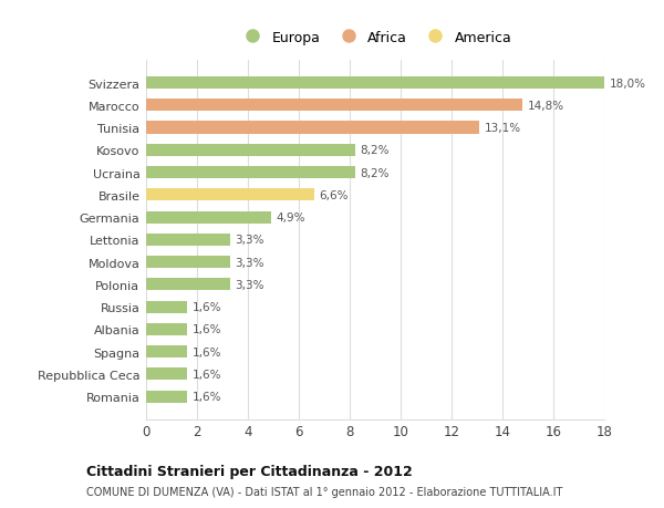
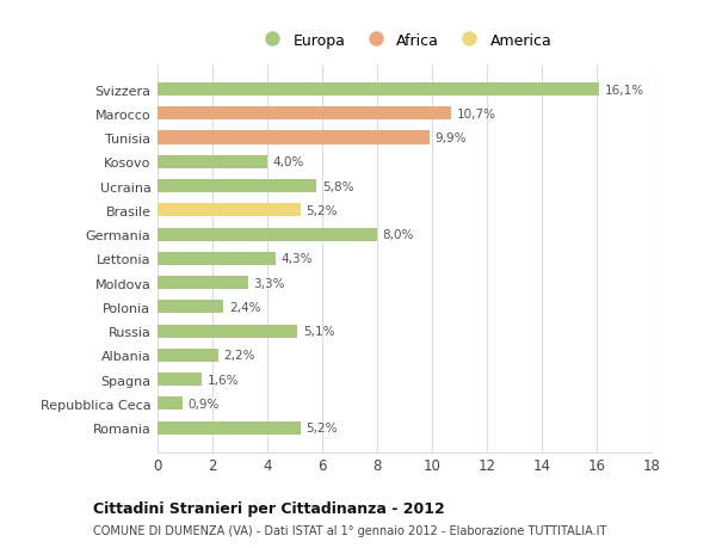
Svizzera: 18,0% -> 16,1%
Marocco: 14,8% -> 10,7%
Tunisia: 13,1% -> 9,9%
Kosovo: 8,2% -> 4,0%
Ucraina: 8,2% -> 5,8%
Brasile: 6,6% -> 5,2%
Germania: 4,9% -> 8,0%
Lettonia: 3,3% -> 4,3%
Polonia: 3,3% -> 2,4%
Russia: 1,6% -> 5,1%
Albania: 1,6% -> 2,2%
Repubblica Ceca: 1,6% -> 0,9%
Romania: 1,6% -> 5,2%
